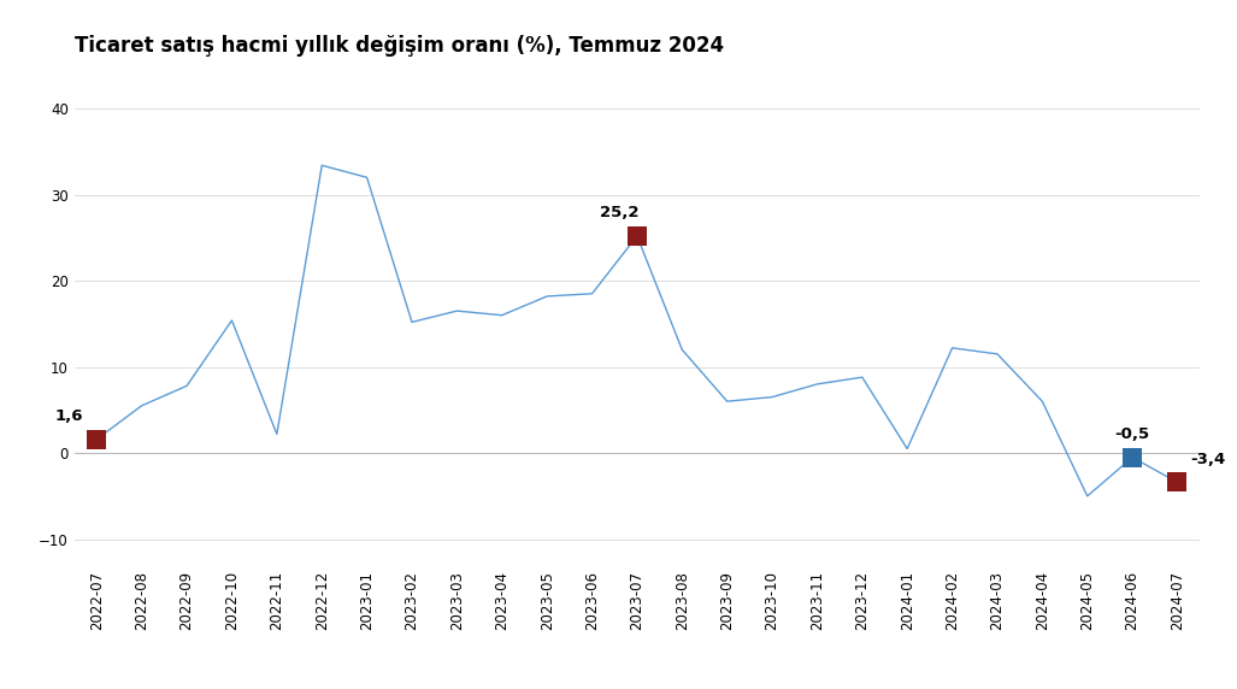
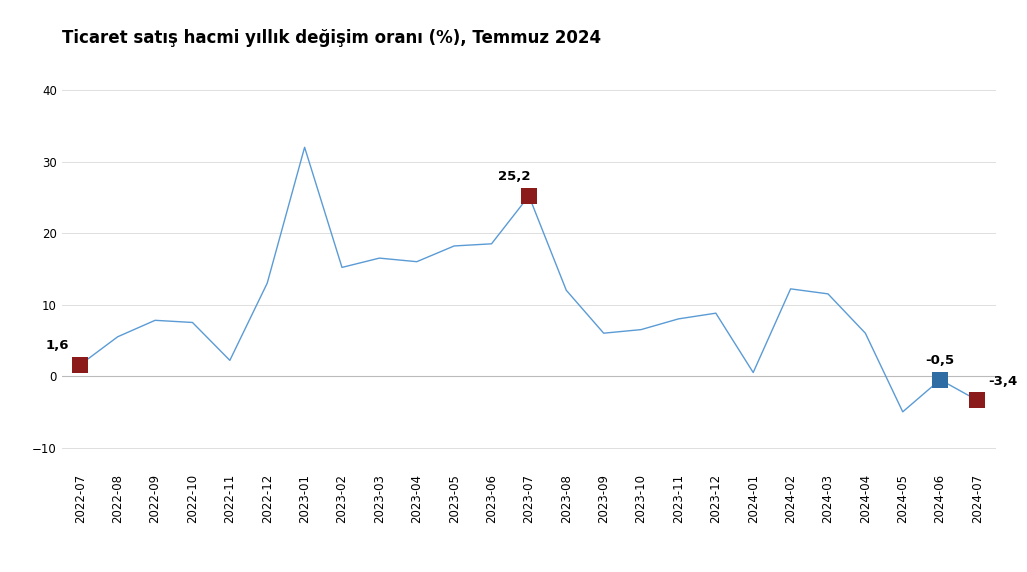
2022-10: 15.4 -> 7.5
2022-12: 33.4 -> 13.0
